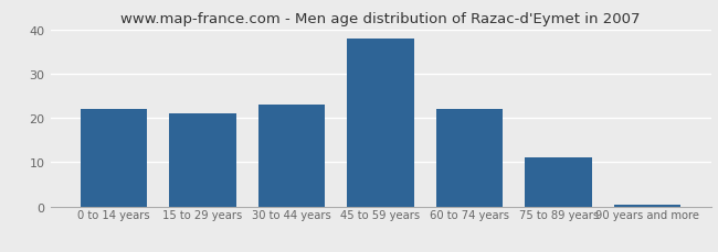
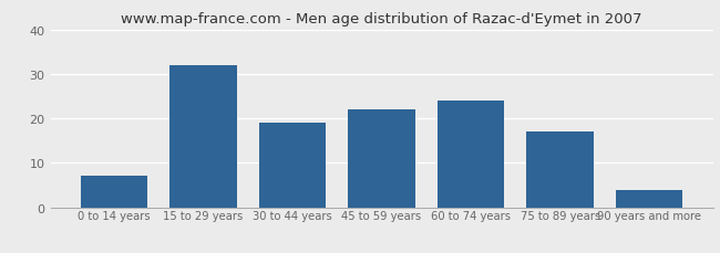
0 to 14 years: 22.0 -> 7.0
15 to 29 years: 21.0 -> 32.0
30 to 44 years: 23.0 -> 19.0
45 to 59 years: 38.0 -> 22.0
60 to 74 years: 22.0 -> 24.0
75 to 89 years: 11.0 -> 17.0
90 years and more: 0.5 -> 4.0
